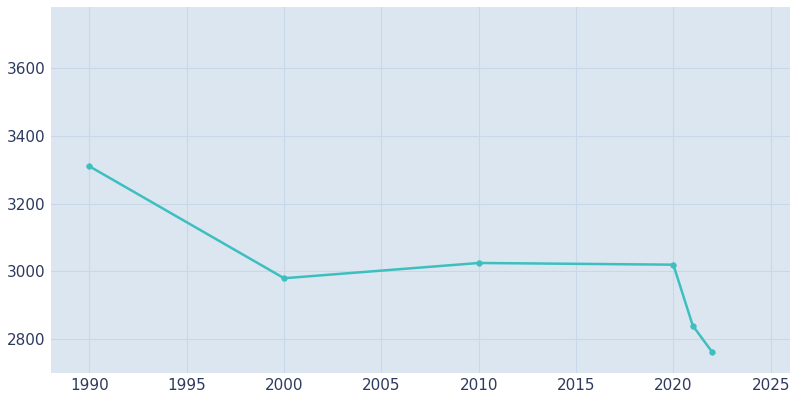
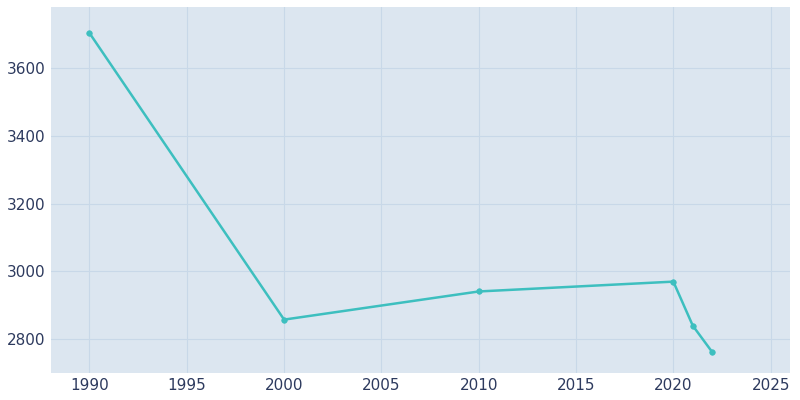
1990: 3310 -> 3703
2000: 2980 -> 2858
2010: 3025 -> 2941
2020: 3020 -> 2970
